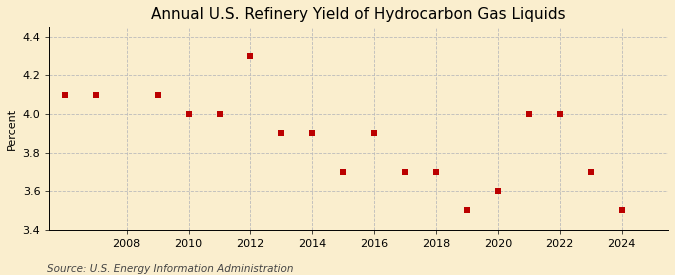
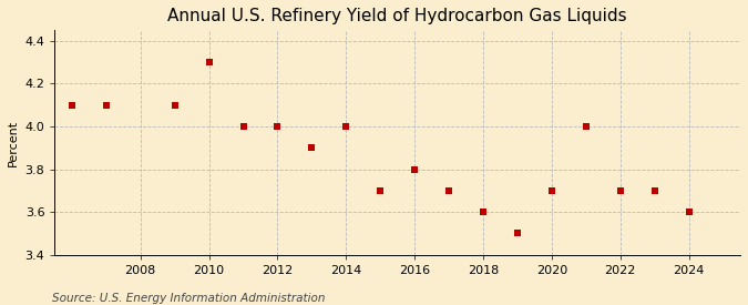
2010: 4.0 -> 4.3
2012: 4.3 -> 4.0
2014: 3.9 -> 4.0
2016: 3.9 -> 3.8
2018: 3.7 -> 3.6
2020: 3.6 -> 3.7
2022: 4.0 -> 3.7
2024: 3.5 -> 3.6
